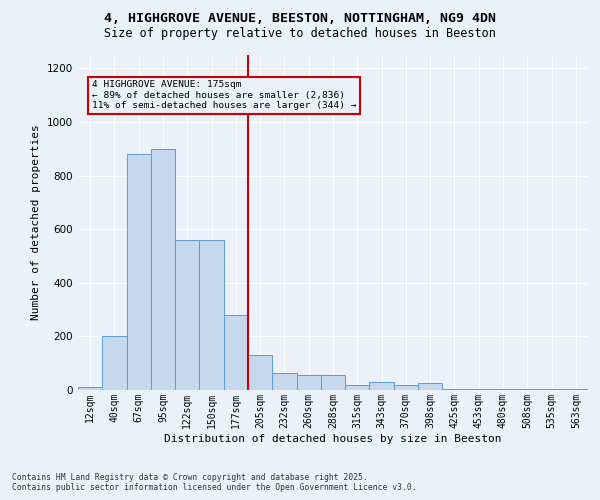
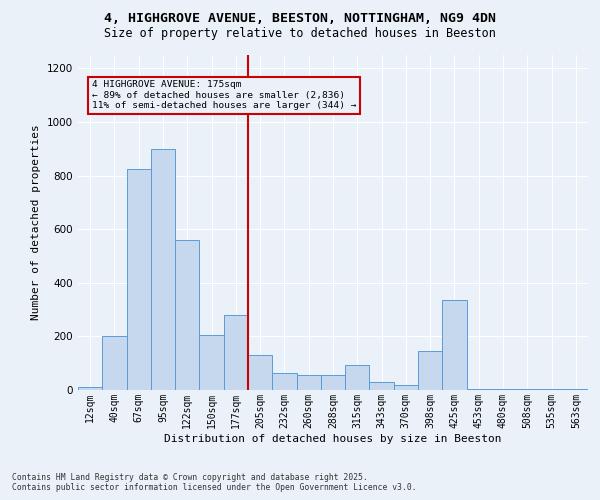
67sqm: 880 -> 825
150sqm: 560 -> 205
315sqm: 20 -> 95
398sqm: 25 -> 145
425sqm: 5 -> 335
